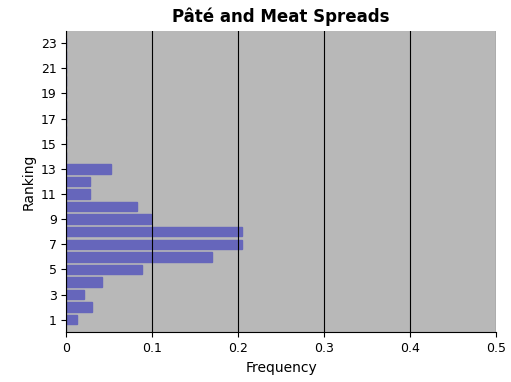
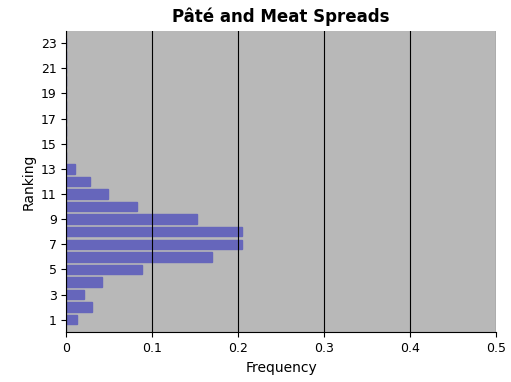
13: 0.052 -> 0.010
11: 0.028 -> 0.048
9: 0.098 -> 0.152
